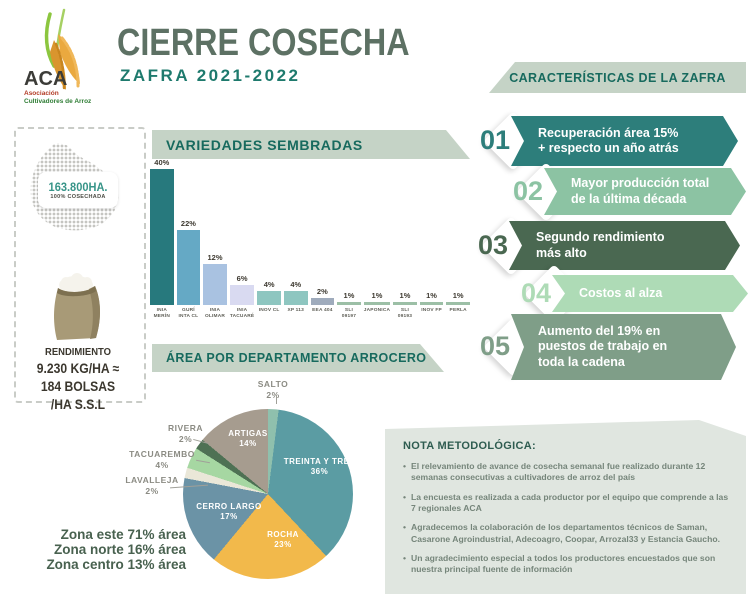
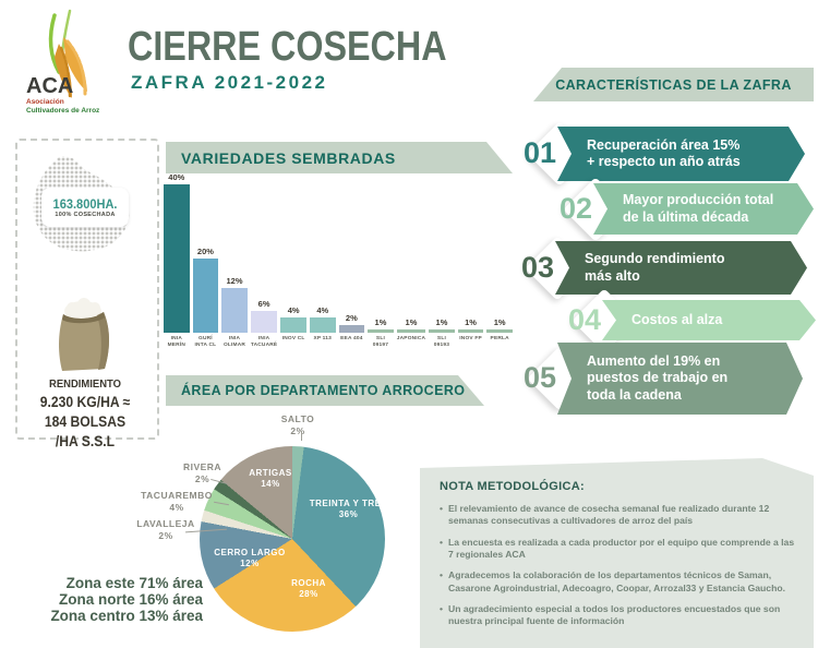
VARIEDADES SEMBRADAS/GURÍ INTA CL: 22% -> 20%
ÁREA POR DEPARTAMENTO ARROCERO/ROCHA: 23% -> 28%
ÁREA POR DEPARTAMENTO ARROCERO/CERRO LARGO: 17% -> 12%
